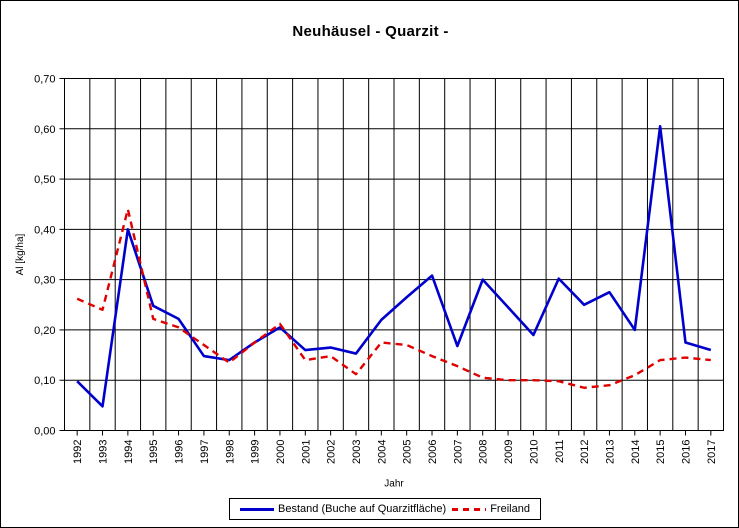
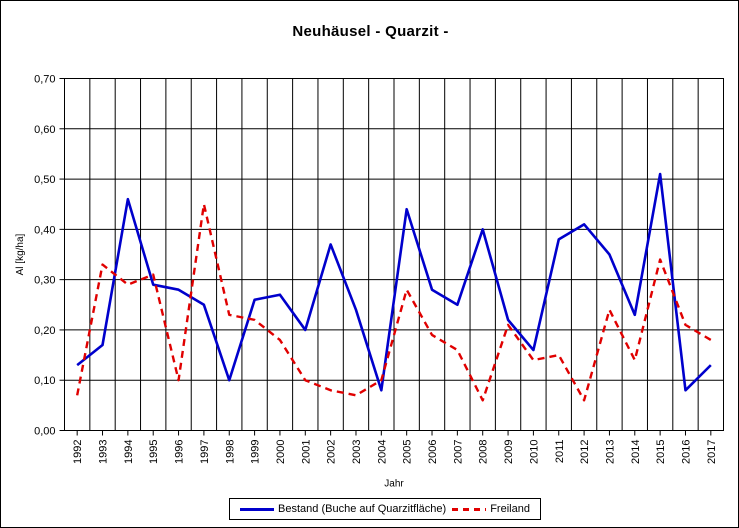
Bestand (Buche auf Quarzitfläche)/1992: 0,10 -> 0,13
Freiland/1992: 0,26 -> 0,07
Bestand (Buche auf Quarzitfläche)/1993: 0,05 -> 0,17
Freiland/1993: 0,24 -> 0,33
Bestand (Buche auf Quarzitfläche)/1994: 0,40 -> 0,46
Freiland/1994: 0,44 -> 0,29
Bestand (Buche auf Quarzitfläche)/1995: 0,25 -> 0,29
Freiland/1995: 0,22 -> 0,31
Bestand (Buche auf Quarzitfläche)/1996: 0,22 -> 0,28
Freiland/1996: 0,20 -> 0,10
Bestand (Buche auf Quarzitfläche)/1997: 0,15 -> 0,25
Freiland/1997: 0,17 -> 0,45
Bestand (Buche auf Quarzitfläche)/1998: 0,14 -> 0,10
Freiland/1998: 0,14 -> 0,23
Bestand (Buche auf Quarzitfläche)/1999: 0,17 -> 0,26
Freiland/1999: 0,17 -> 0,22
Bestand (Buche auf Quarzitfläche)/2000: 0,20 -> 0,27
Freiland/2000: 0,21 -> 0,18
Bestand (Buche auf Quarzitfläche)/2001: 0,16 -> 0,20
Freiland/2001: 0,14 -> 0,10
Bestand (Buche auf Quarzitfläche)/2002: 0,17 -> 0,37
Freiland/2002: 0,15 -> 0,08
Bestand (Buche auf Quarzitfläche)/2003: 0,15 -> 0,24
Freiland/2003: 0,11 -> 0,07
Bestand (Buche auf Quarzitfläche)/2004: 0,22 -> 0,08
Freiland/2004: 0,17 -> 0,10
Bestand (Buche auf Quarzitfläche)/2005: 0,27 -> 0,44
Freiland/2005: 0,17 -> 0,28
Bestand (Buche auf Quarzitfläche)/2006: 0,31 -> 0,28
Freiland/2006: 0,15 -> 0,19
Bestand (Buche auf Quarzitfläche)/2007: 0,17 -> 0,25
Freiland/2007: 0,13 -> 0,16
Bestand (Buche auf Quarzitfläche)/2008: 0,30 -> 0,40
Freiland/2008: 0,10 -> 0,06
Bestand (Buche auf Quarzitfläche)/2009: 0,24 -> 0,22
Freiland/2009: 0,10 -> 0,21
Bestand (Buche auf Quarzitfläche)/2010: 0,19 -> 0,16
Freiland/2010: 0,10 -> 0,14
Bestand (Buche auf Quarzitfläche)/2011: 0,30 -> 0,38
Freiland/2011: 0,10 -> 0,15
Bestand (Buche auf Quarzitfläche)/2012: 0,25 -> 0,41
Freiland/2012: 0,09 -> 0,06
Bestand (Buche auf Quarzitfläche)/2013: 0,28 -> 0,35
Freiland/2013: 0,09 -> 0,24
Bestand (Buche auf Quarzitfläche)/2014: 0,20 -> 0,23
Freiland/2014: 0,11 -> 0,14
Bestand (Buche auf Quarzitfläche)/2015: 0,60 -> 0,51
Freiland/2015: 0,14 -> 0,34
Bestand (Buche auf Quarzitfläche)/2016: 0,17 -> 0,08
Freiland/2016: 0,14 -> 0,21
Bestand (Buche auf Quarzitfläche)/2017: 0,16 -> 0,13
Freiland/2017: 0,14 -> 0,18
